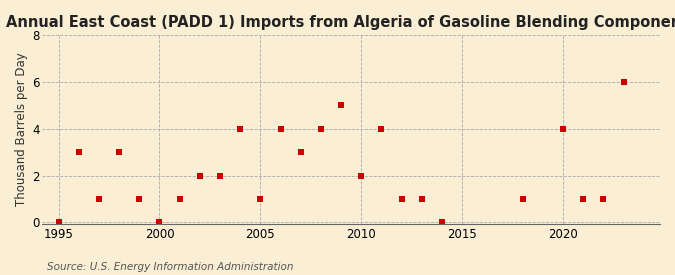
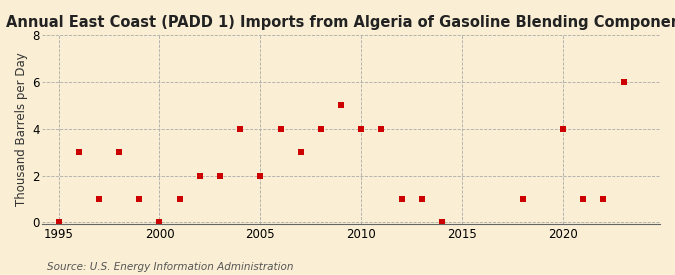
2005: 1 -> 2
2010: 2 -> 4
